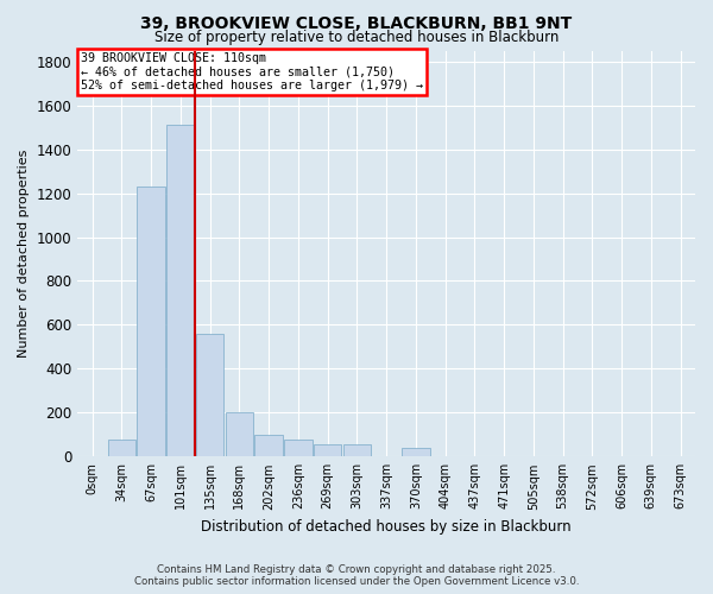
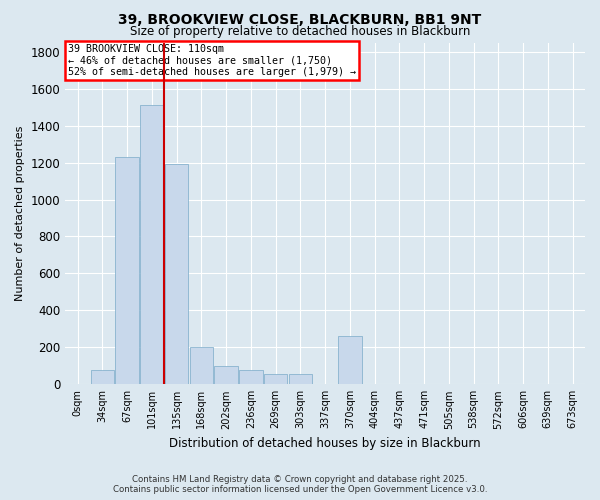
135sqm: 560 -> 1190
370sqm: 40 -> 260
